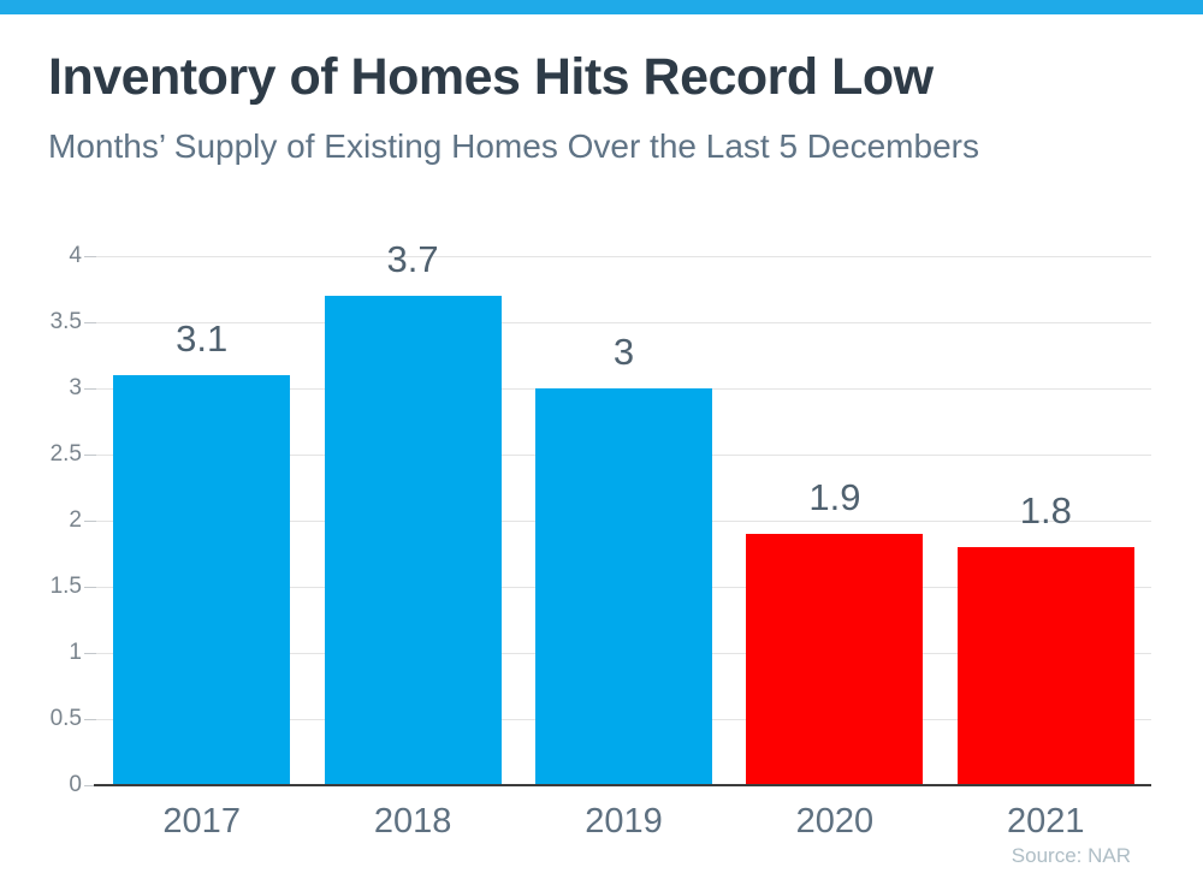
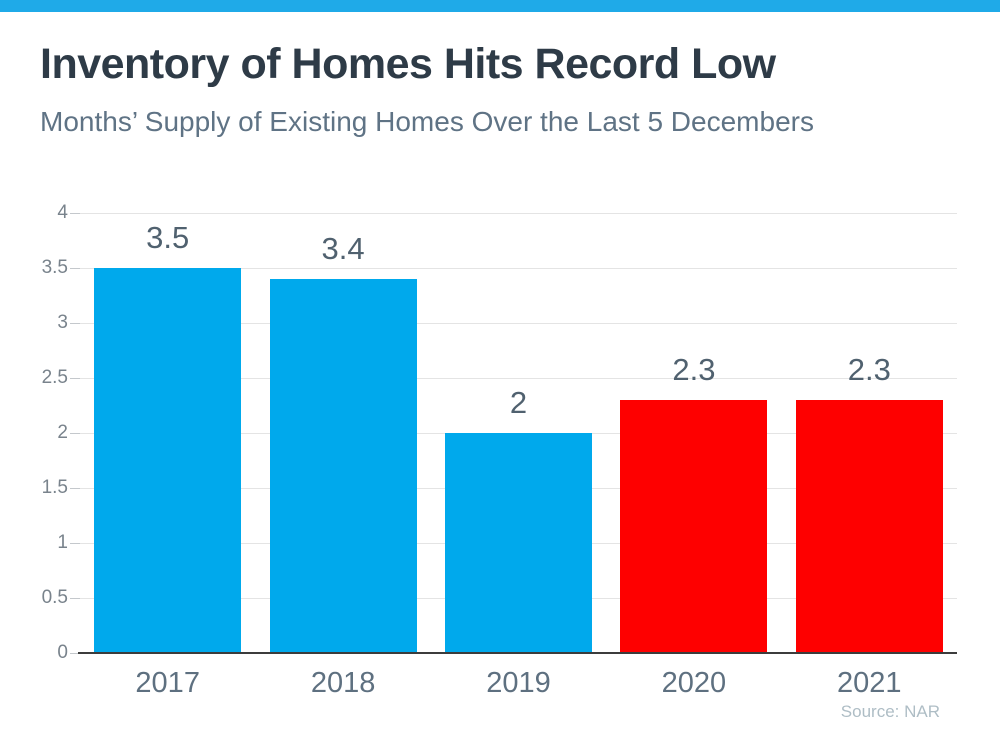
2017: 3.1 -> 3.5
2018: 3.7 -> 3.4
2019: 3 -> 2
2020: 1.9 -> 2.3
2021: 1.8 -> 2.3
